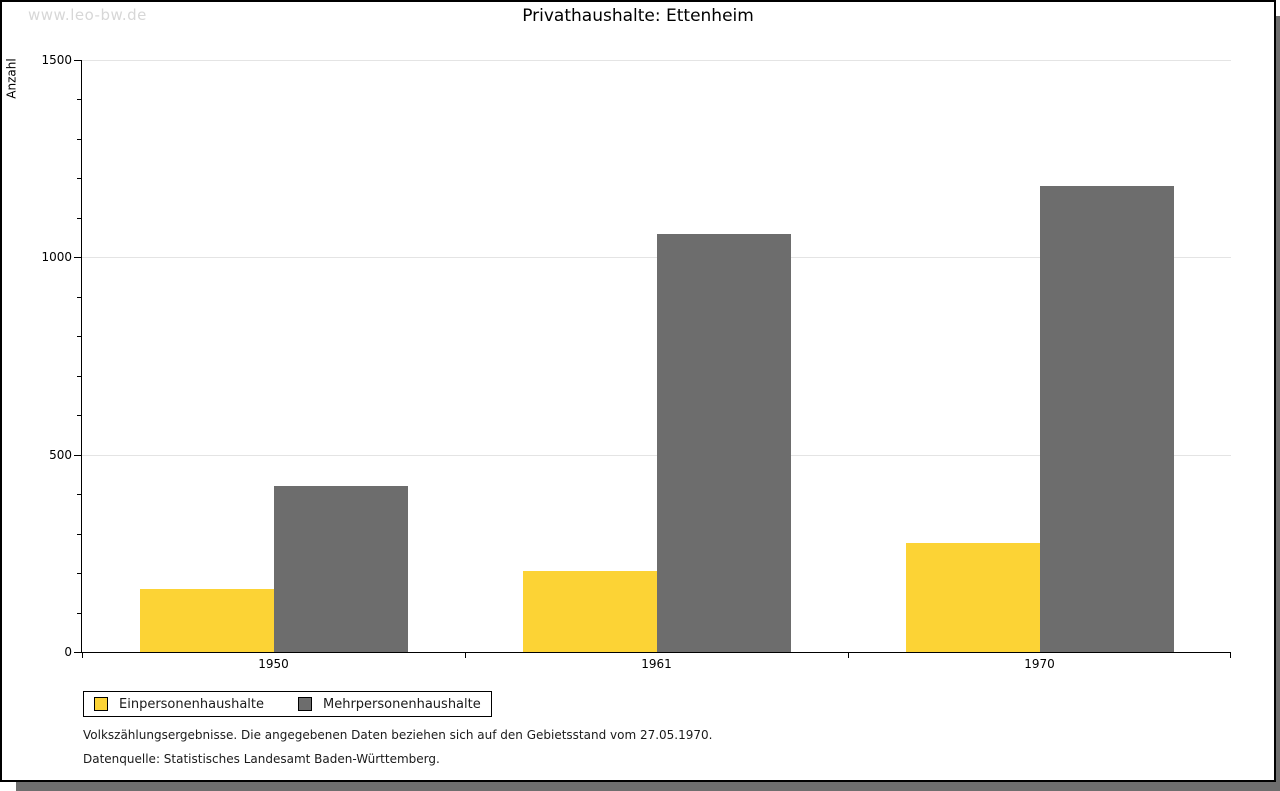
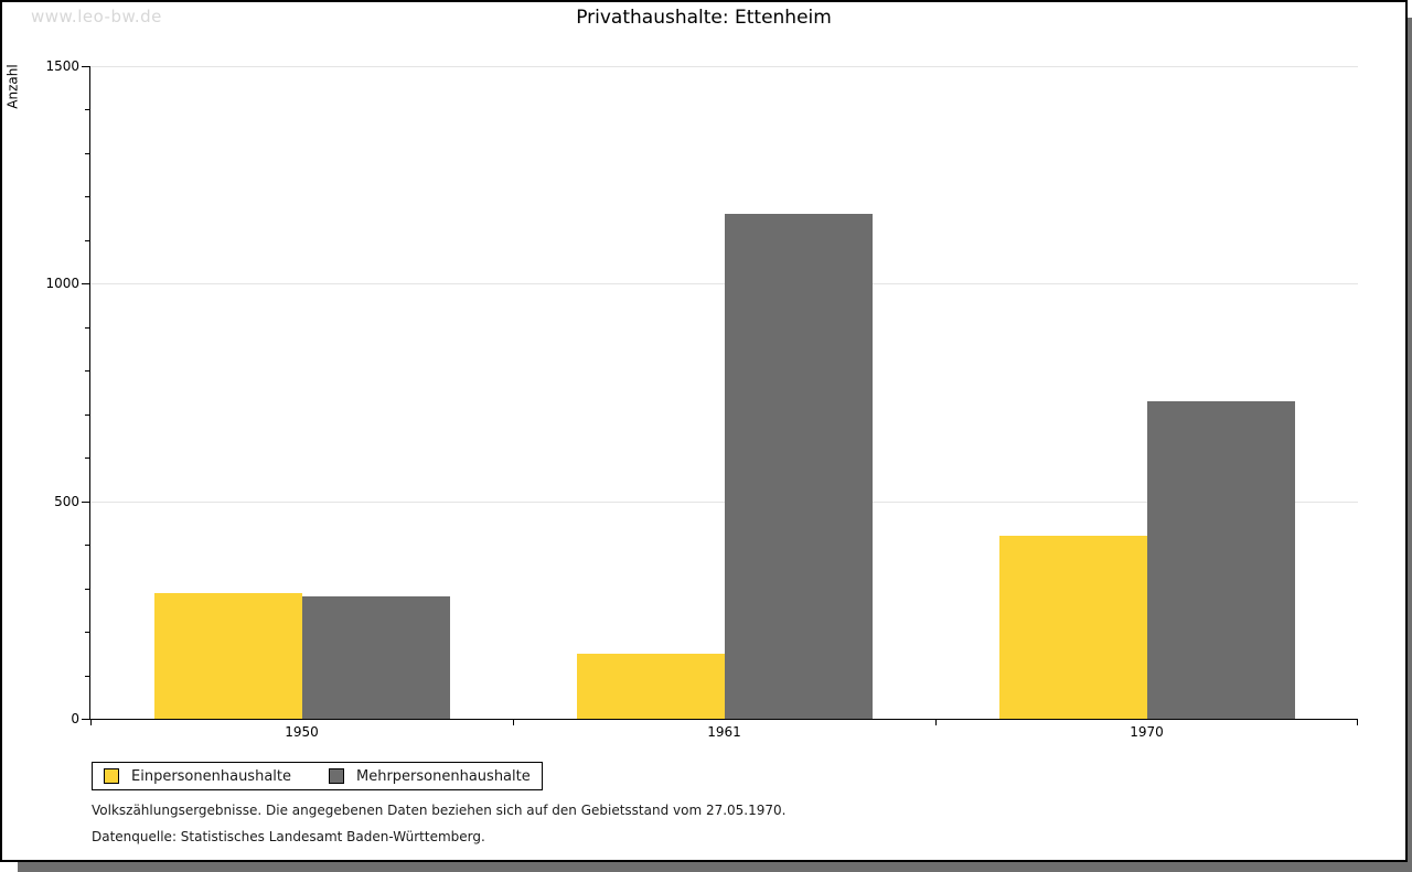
Einpersonenhaushalte/1950: 160 -> 290
Mehrpersonenhaushalte/1950: 420 -> 280
Einpersonenhaushalte/1961: 200 -> 150
Mehrpersonenhaushalte/1961: 1060 -> 1160
Einpersonenhaushalte/1970: 280 -> 420
Mehrpersonenhaushalte/1970: 1180 -> 730
